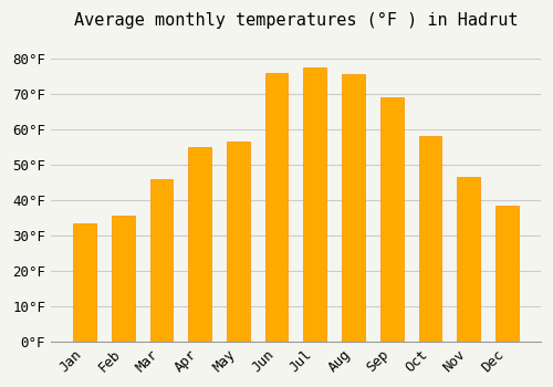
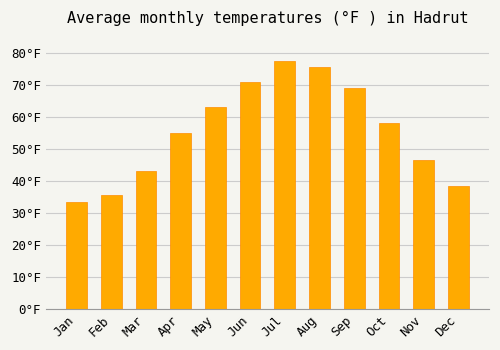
Mar: 46.0°F -> 43.0°F
May: 56.5°F -> 63.0°F
Jun: 76.0°F -> 71.0°F
